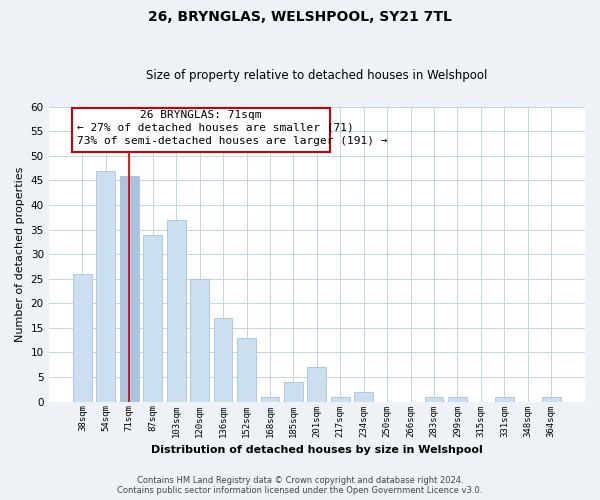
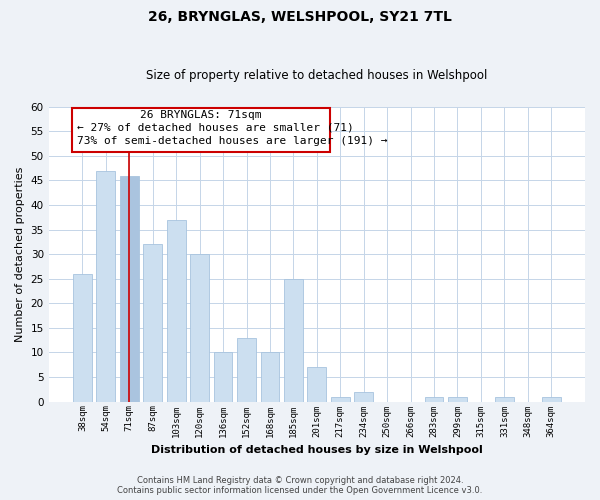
87sqm: 34 -> 32
120sqm: 25 -> 30
136sqm: 17 -> 10
168sqm: 1 -> 10
185sqm: 4 -> 25
